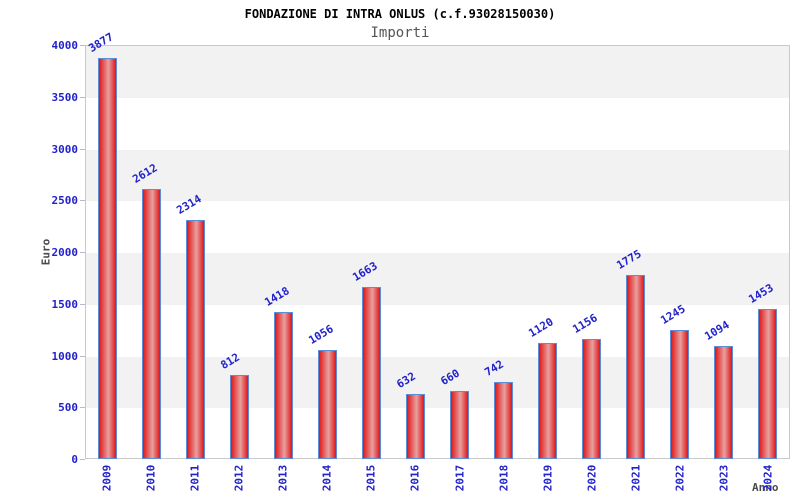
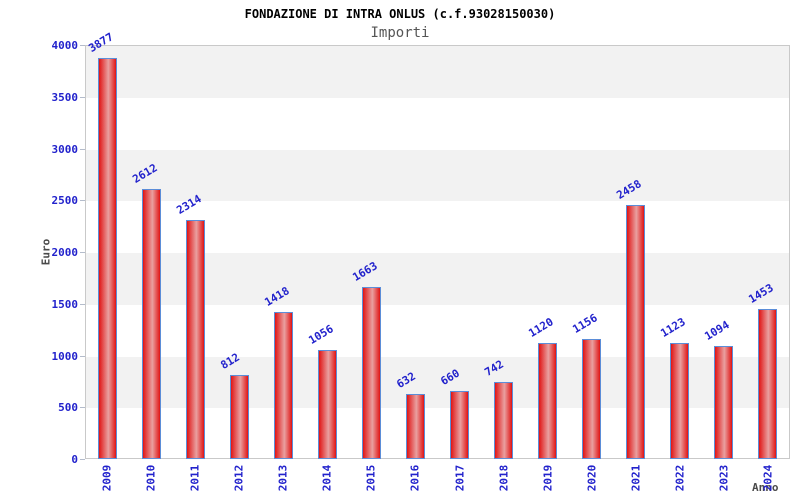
2021: 1775 -> 2458
2022: 1245 -> 1123
